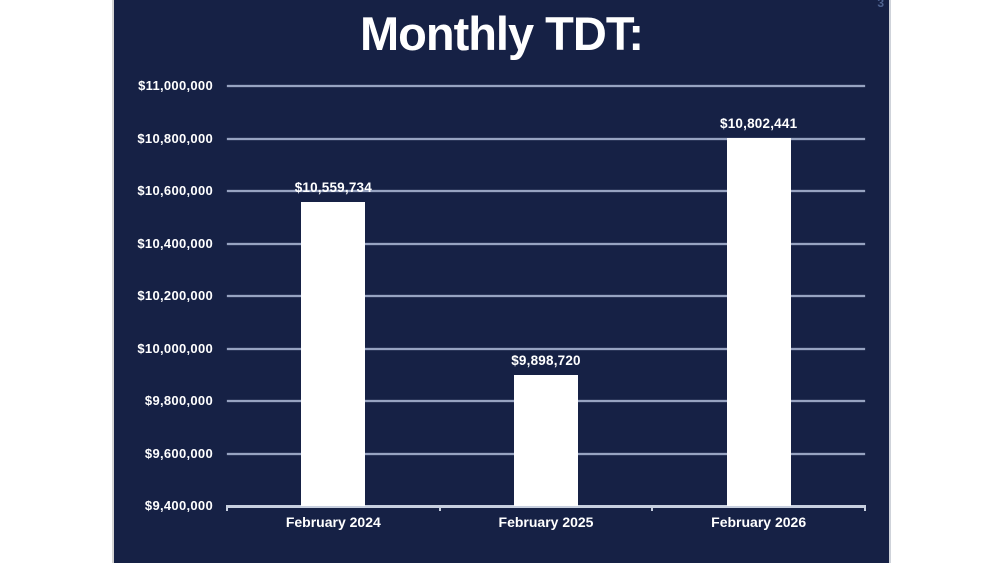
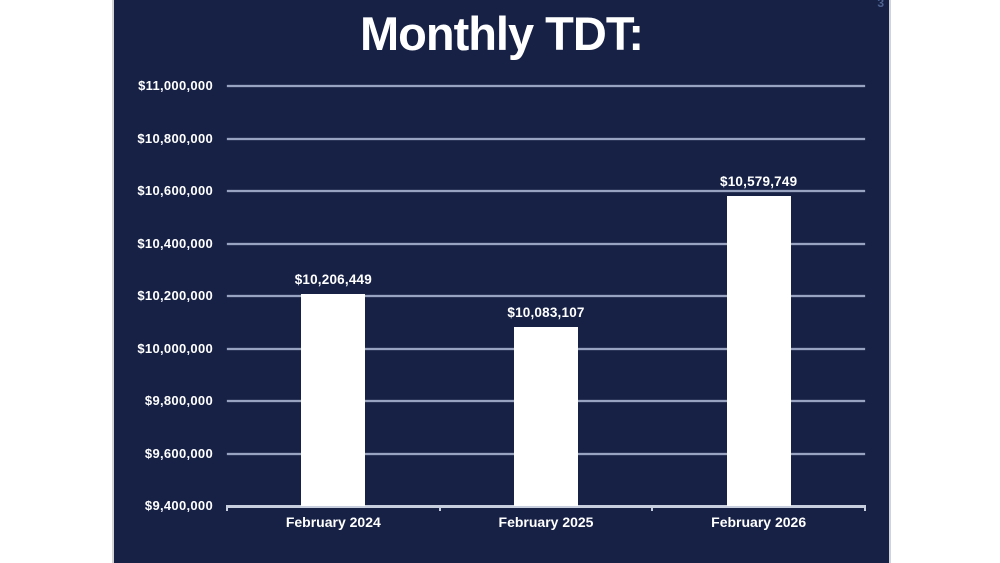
February 2024: $10,559,734 -> $10,206,449
February 2025: $9,898,720 -> $10,083,107
February 2026: $10,802,441 -> $10,579,749
